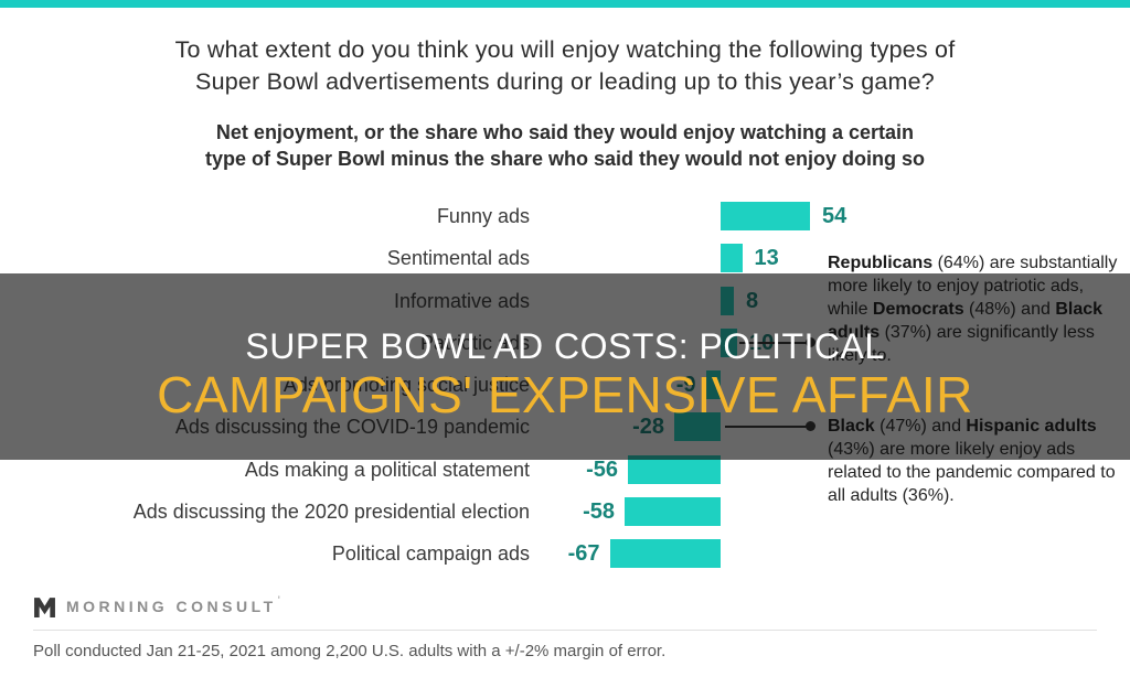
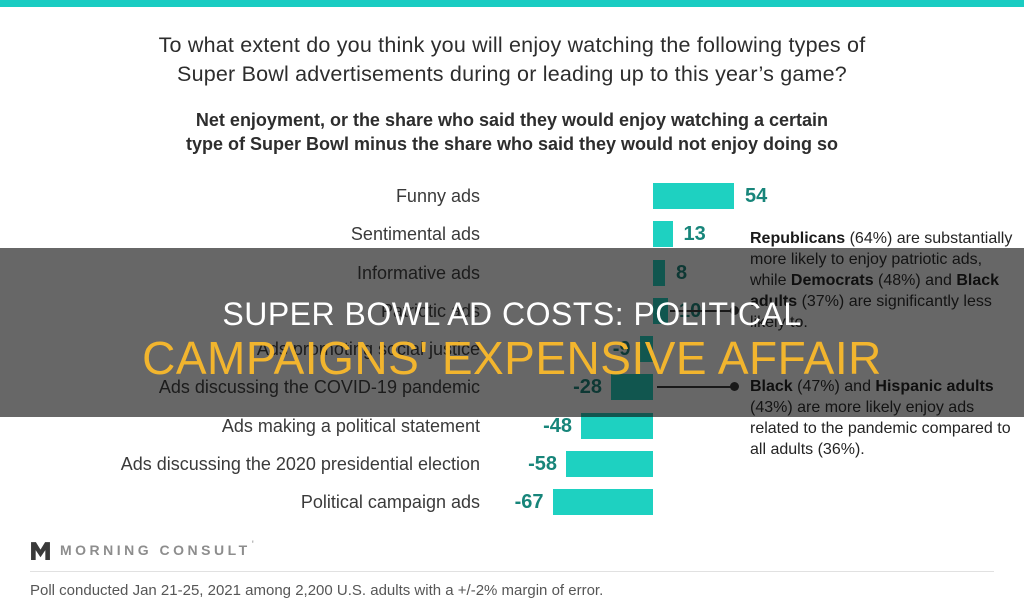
Ads making a political statement: -56 -> -48
